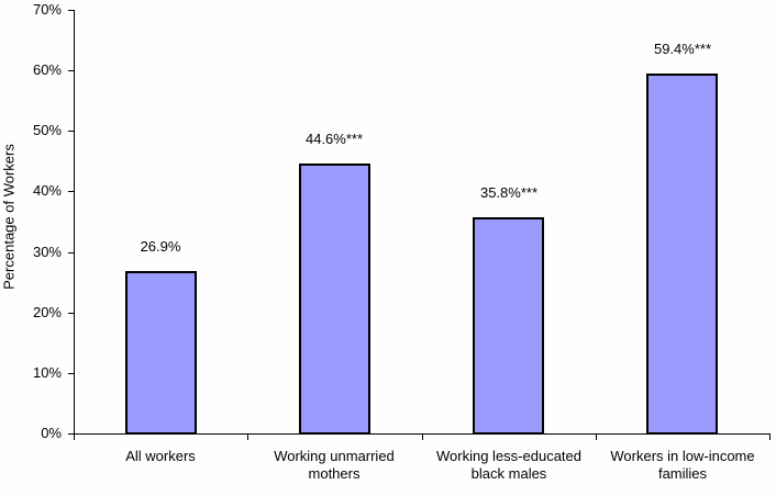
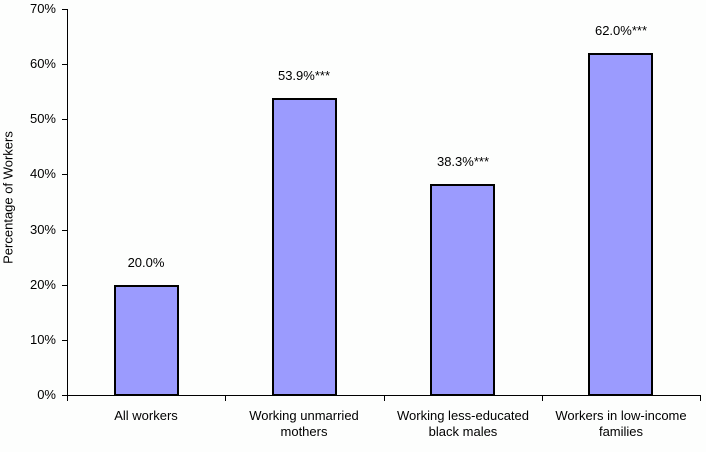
All workers: 26.9% -> 20.0%
Working unmarried mothers: 44.6 -> 53.9
Working less-educated black males: 35.8 -> 38.3
Workers in low-income families: 59.4 -> 62.0
